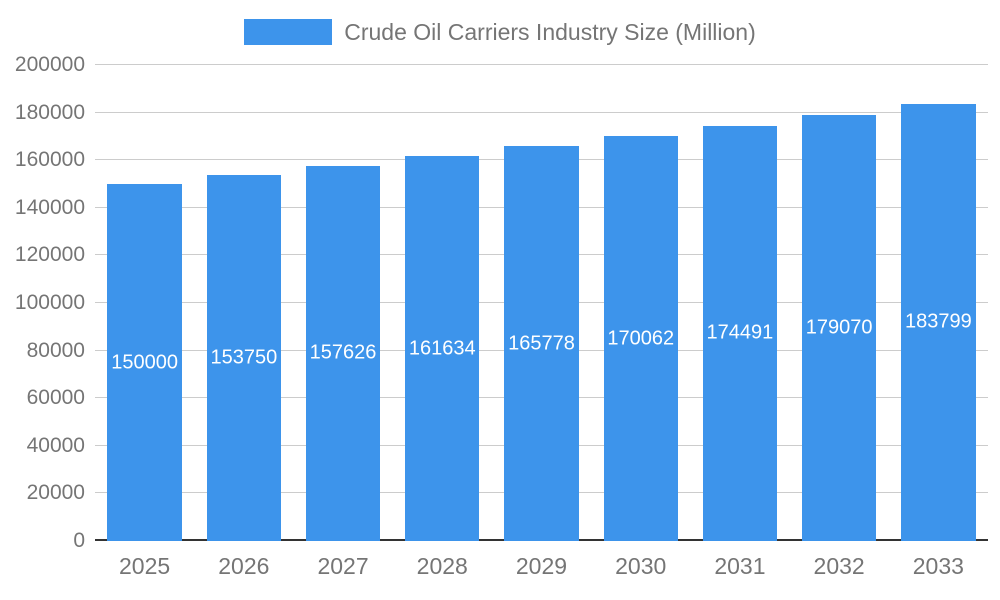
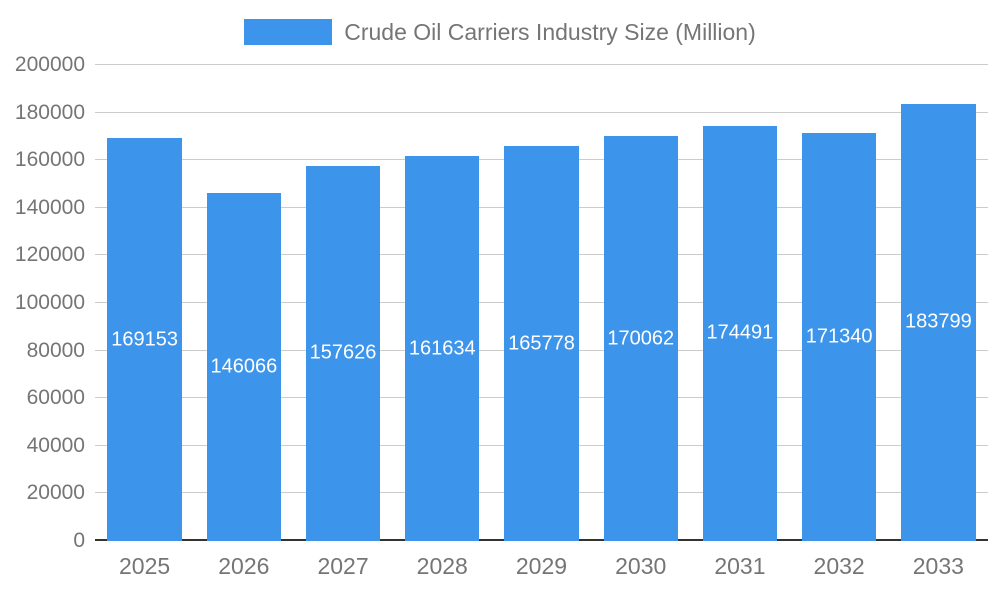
2025: 150000 -> 169153
2026: 153750 -> 146066
2032: 179070 -> 171340
